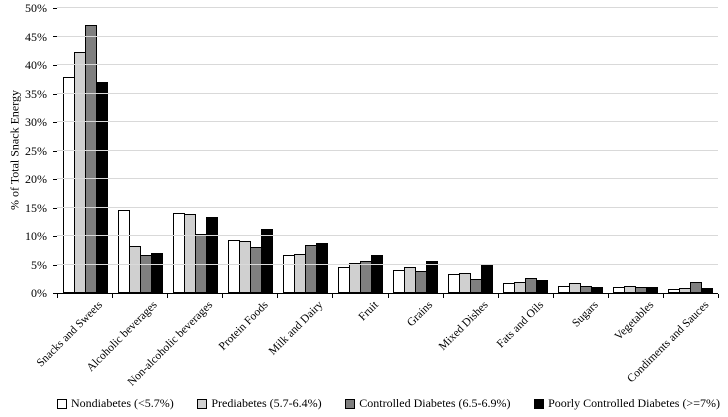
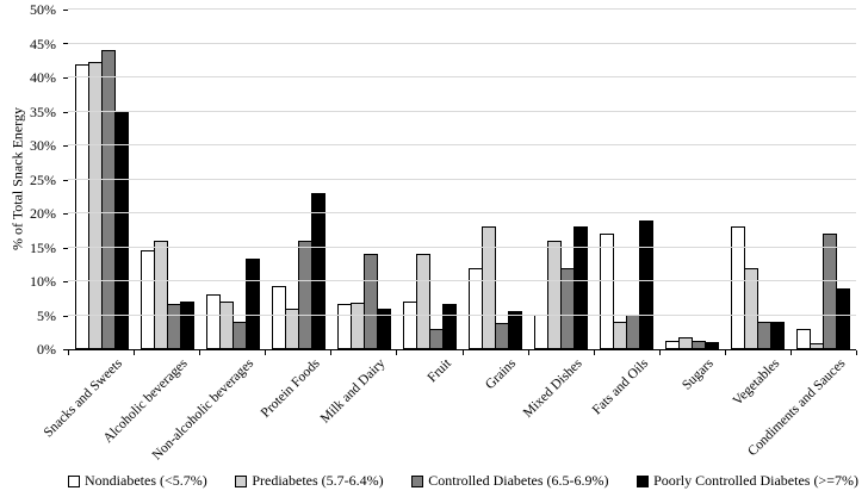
Nondiabetes (<5.7%)/Snacks and Sweets: 38% -> 42%
Controlled Diabetes (6.5-6.9%)/Snacks and Sweets: 47% -> 44%
Poorly Controlled Diabetes (>=7%)/Snacks and Sweets: 37% -> 35%
Prediabetes (5.7-6.4%)/Alcoholic beverages: 8% -> 16%
Nondiabetes (<5.7%)/Non-alcoholic beverages: 14% -> 8%
Prediabetes (5.7-6.4%)/Non-alcoholic beverages: 14% -> 7%
Controlled Diabetes (6.5-6.9%)/Non-alcoholic beverages: 10% -> 4%
Prediabetes (5.7-6.4%)/Protein Foods: 9% -> 6%
Controlled Diabetes (6.5-6.9%)/Protein Foods: 8% -> 16%
Poorly Controlled Diabetes (>=7%)/Protein Foods: 11% -> 23%
Controlled Diabetes (6.5-6.9%)/Milk and Dairy: 8% -> 14%
Poorly Controlled Diabetes (>=7%)/Milk and Dairy: 9% -> 6%
Nondiabetes (<5.7%)/Fruit: 4% -> 7%
Prediabetes (5.7-6.4%)/Fruit: 5% -> 14%
Controlled Diabetes (6.5-6.9%)/Fruit: 6% -> 3%
Nondiabetes (<5.7%)/Grains: 4% -> 12%
Prediabetes (5.7-6.4%)/Grains: 4% -> 18%
Nondiabetes (<5.7%)/Mixed Dishes: 3% -> 5%
Prediabetes (5.7-6.4%)/Mixed Dishes: 4% -> 16%
Controlled Diabetes (6.5-6.9%)/Mixed Dishes: 2% -> 12%
Poorly Controlled Diabetes (>=7%)/Mixed Dishes: 5% -> 18%
Nondiabetes (<5.7%)/Fats and Oils: 2% -> 17%
Prediabetes (5.7-6.4%)/Fats and Oils: 2% -> 4%
Controlled Diabetes (6.5-6.9%)/Fats and Oils: 3% -> 5%
Poorly Controlled Diabetes (>=7%)/Fats and Oils: 2% -> 19%
Nondiabetes (<5.7%)/Vegetables: 1% -> 18%
Prediabetes (5.7-6.4%)/Vegetables: 1% -> 12%
Controlled Diabetes (6.5-6.9%)/Vegetables: 1% -> 4%
Poorly Controlled Diabetes (>=7%)/Vegetables: 1% -> 4%
Nondiabetes (<5.7%)/Condiments and Sauces: 1% -> 3%
Controlled Diabetes (6.5-6.9%)/Condiments and Sauces: 2% -> 17%
Poorly Controlled Diabetes (>=7%)/Condiments and Sauces: 1% -> 9%
